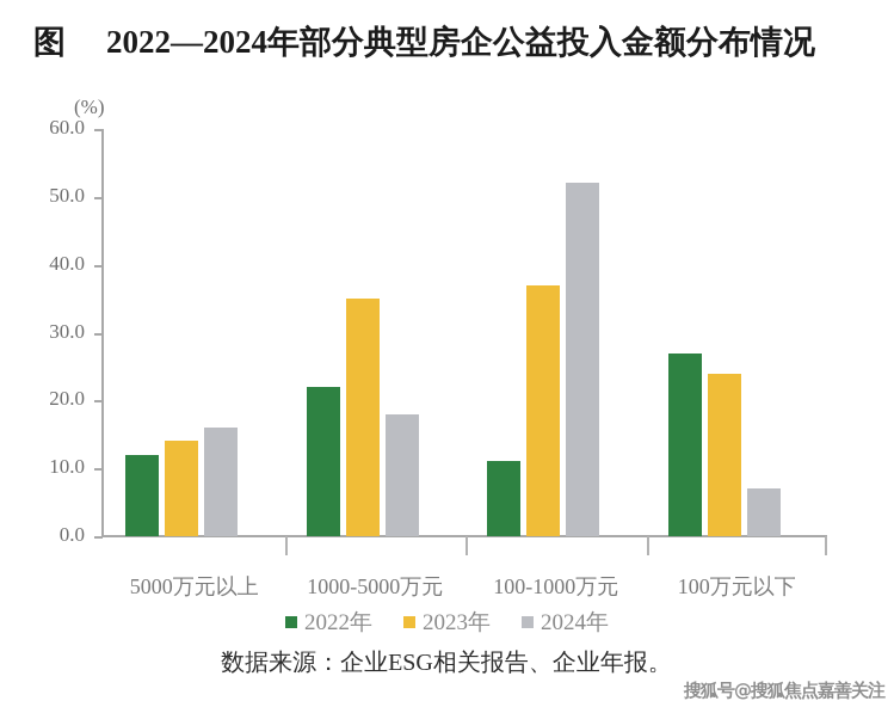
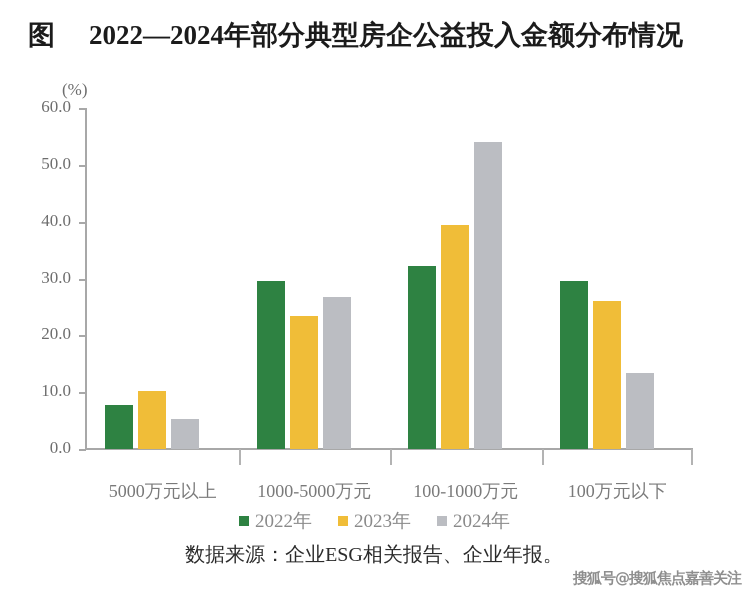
2022年/5000万元以上: 12 -> 8
2023年/5000万元以上: 14 -> 10
2024年/5000万元以上: 16 -> 5
2022年/1000-5000万元: 22 -> 30
2023年/1000-5000万元: 35 -> 23
2024年/1000-5000万元: 18 -> 27
2022年/100-1000万元: 11 -> 32
2023年/100-1000万元: 37 -> 39
2024年/100-1000万元: 52 -> 54
2022年/100万元以下: 27 -> 30
2023年/100万元以下: 24 -> 26
2024年/100万元以下: 7 -> 13
